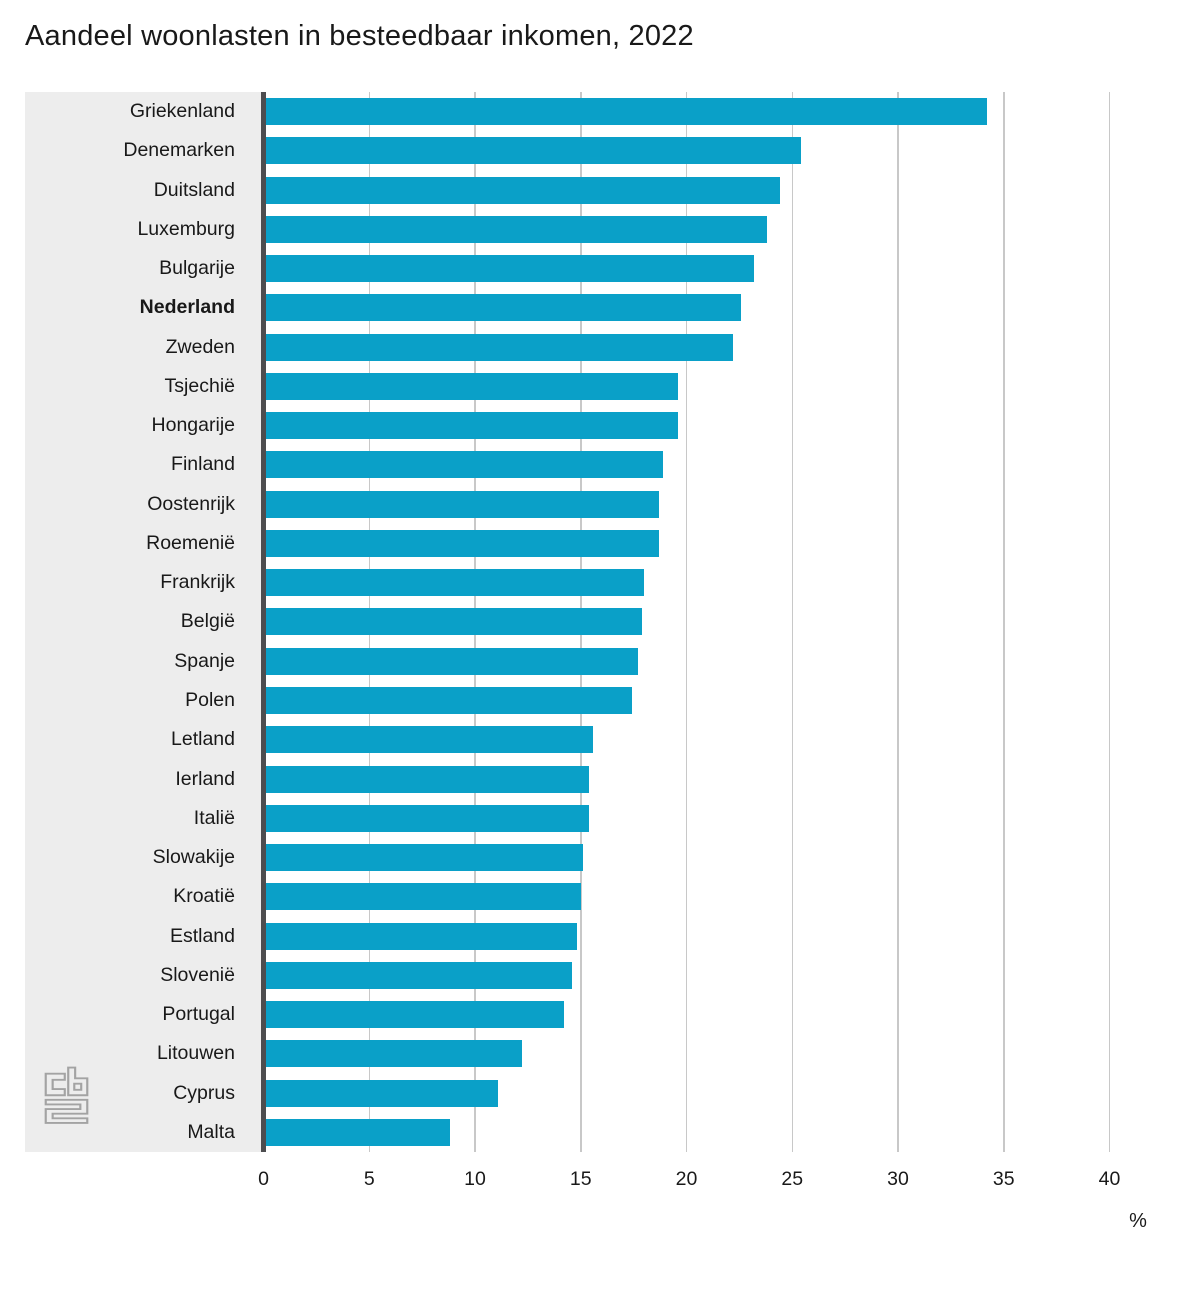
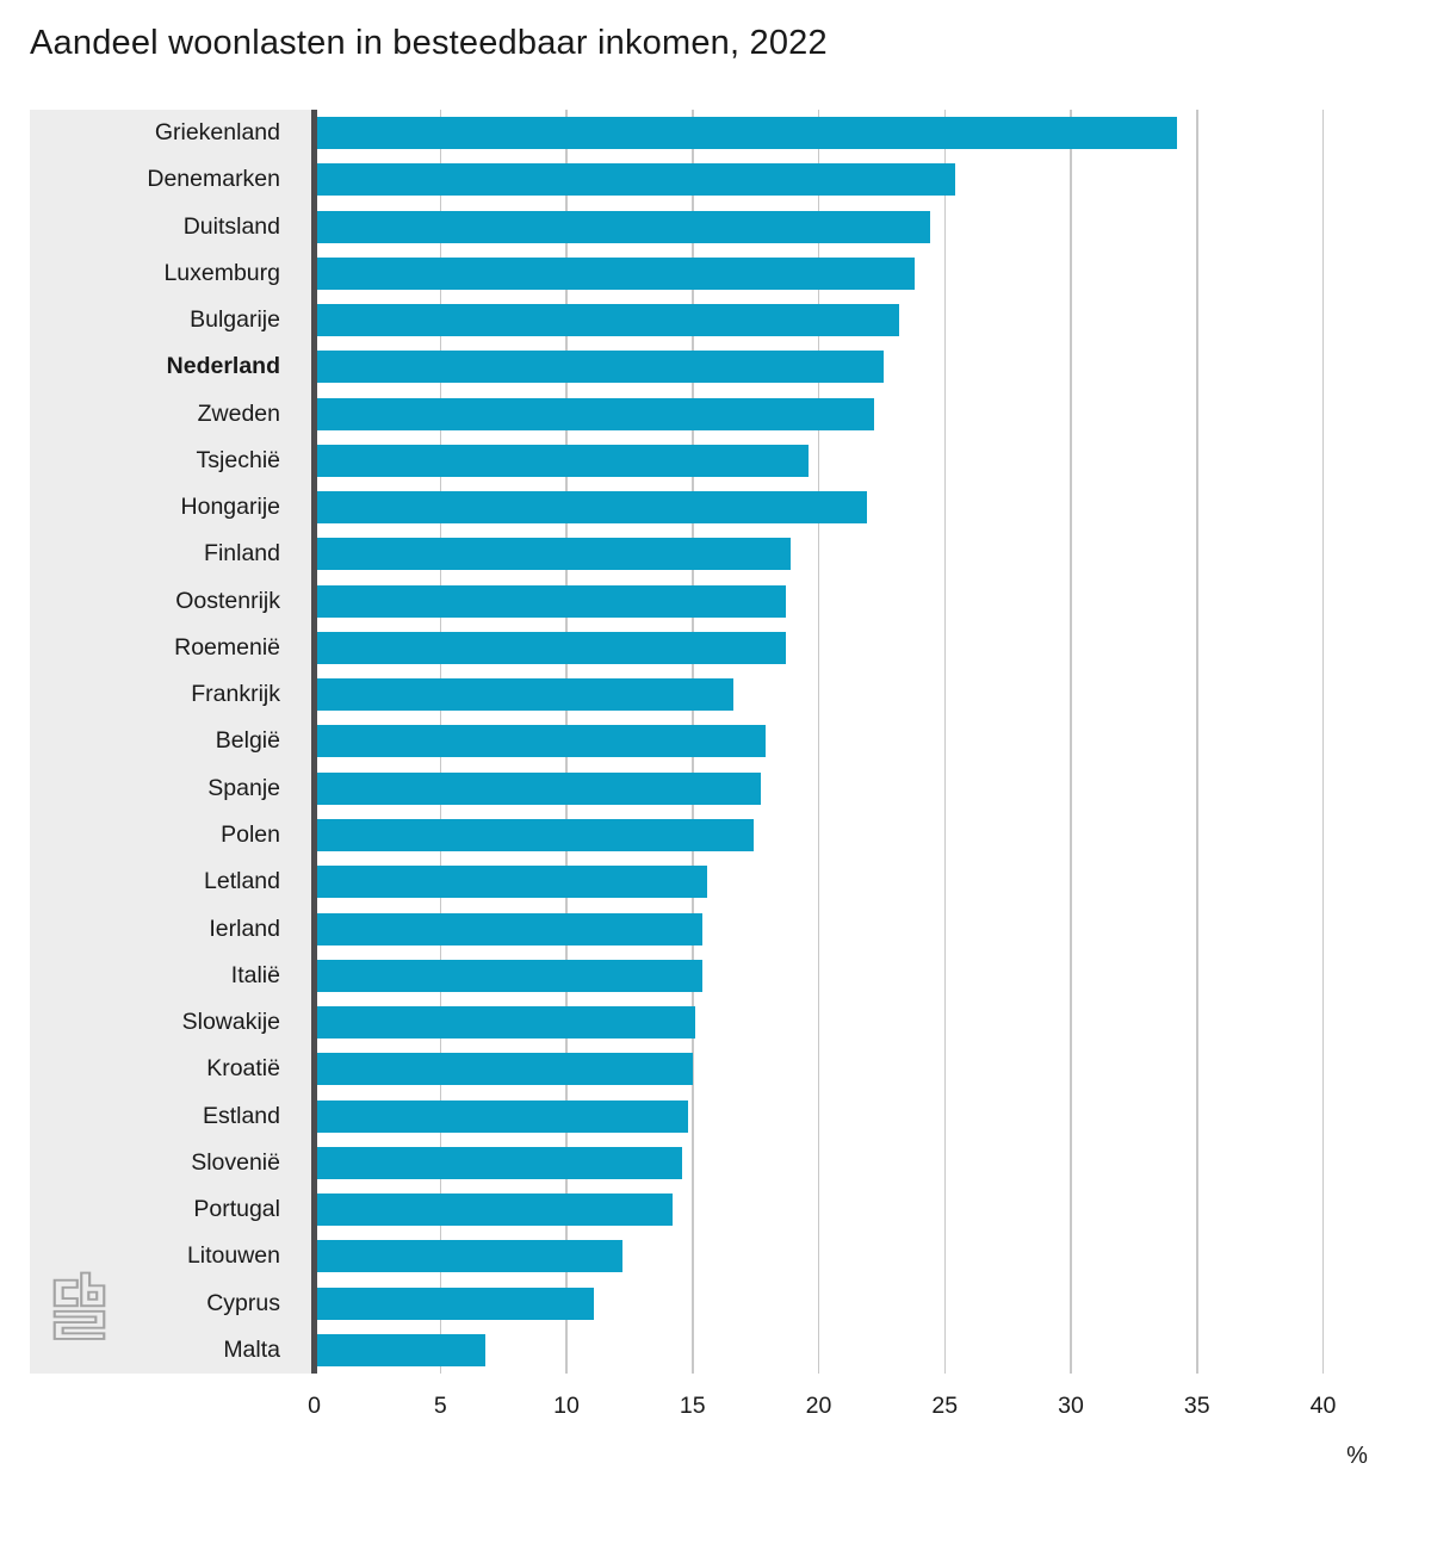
Hongarije: 19.6 -> 21.9
Frankrijk: 18.0 -> 16.6
Malta: 8.8 -> 6.8
